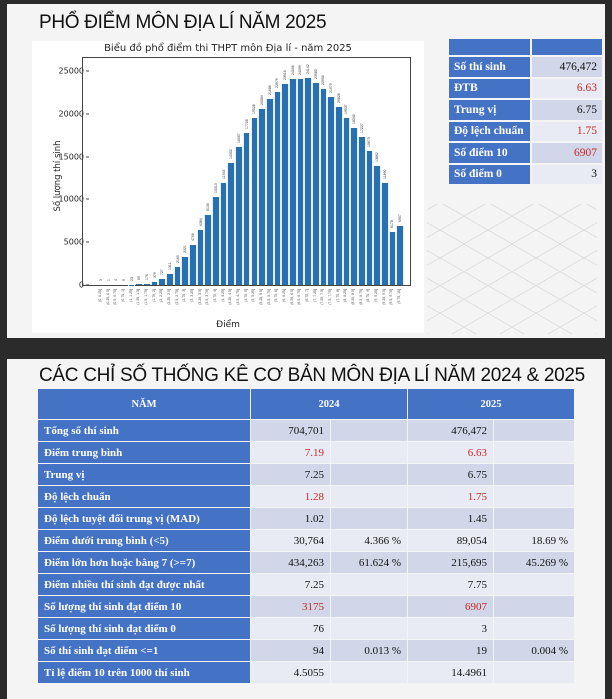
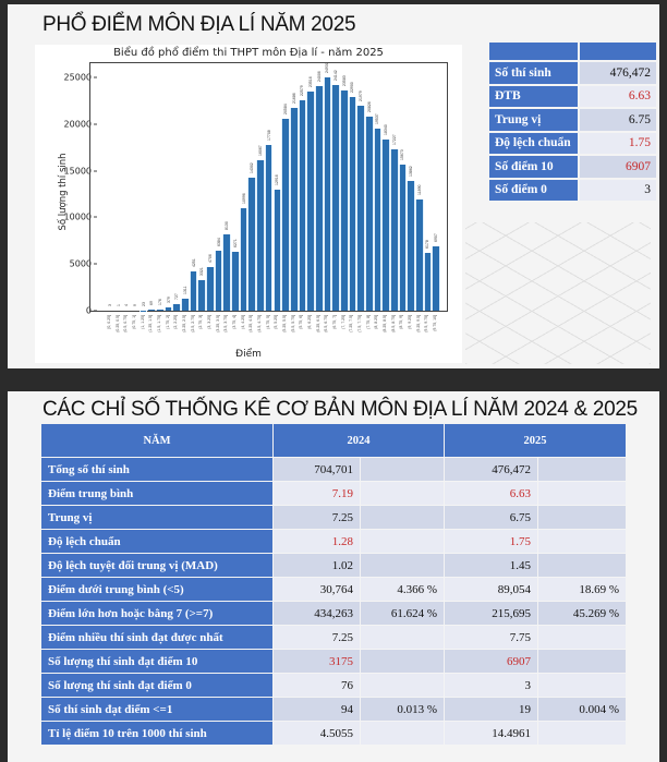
(2.5, 2.75]: 2160 -> 4251
(3.75, 4]: 10313 -> 6271
(4, 4.25]: 11943 -> 10996
(5, 5.25]: 19528 -> 12916
(6.5, 6.75]: 24099 -> 24931
